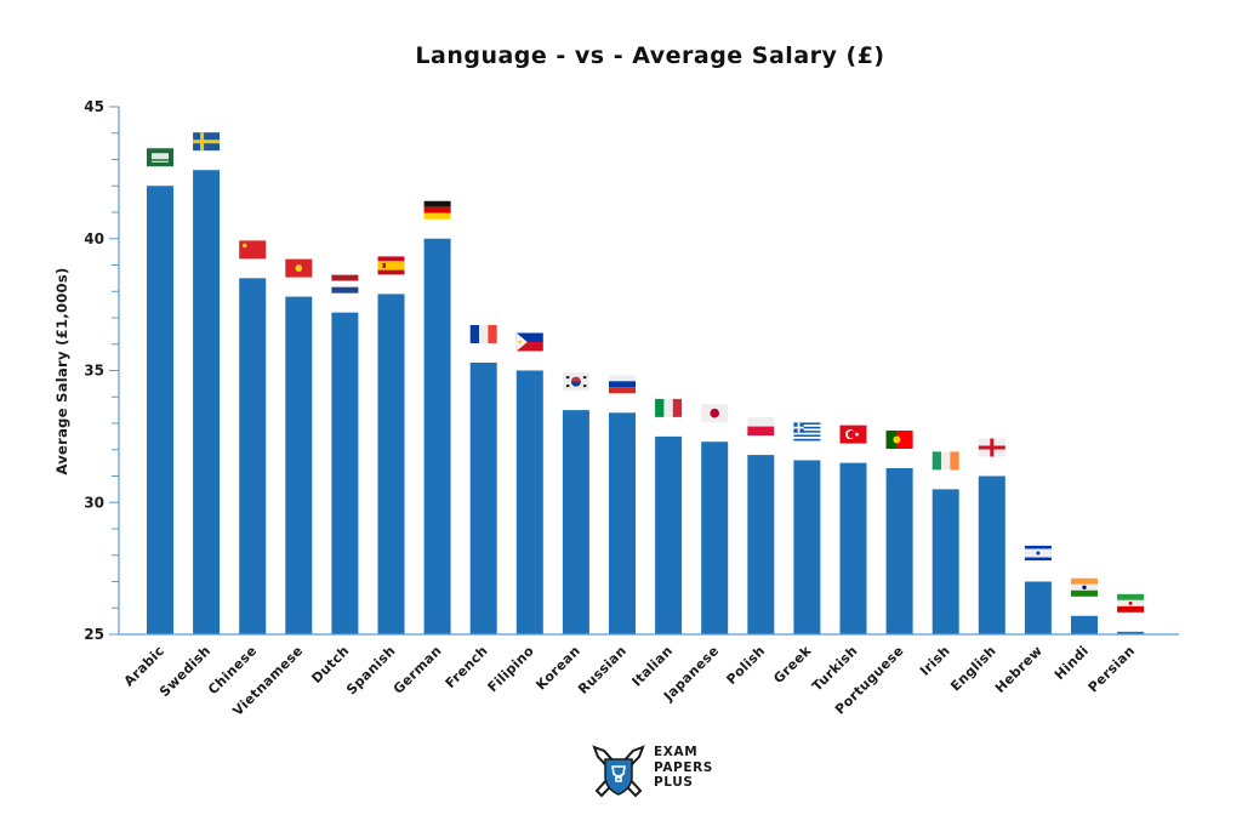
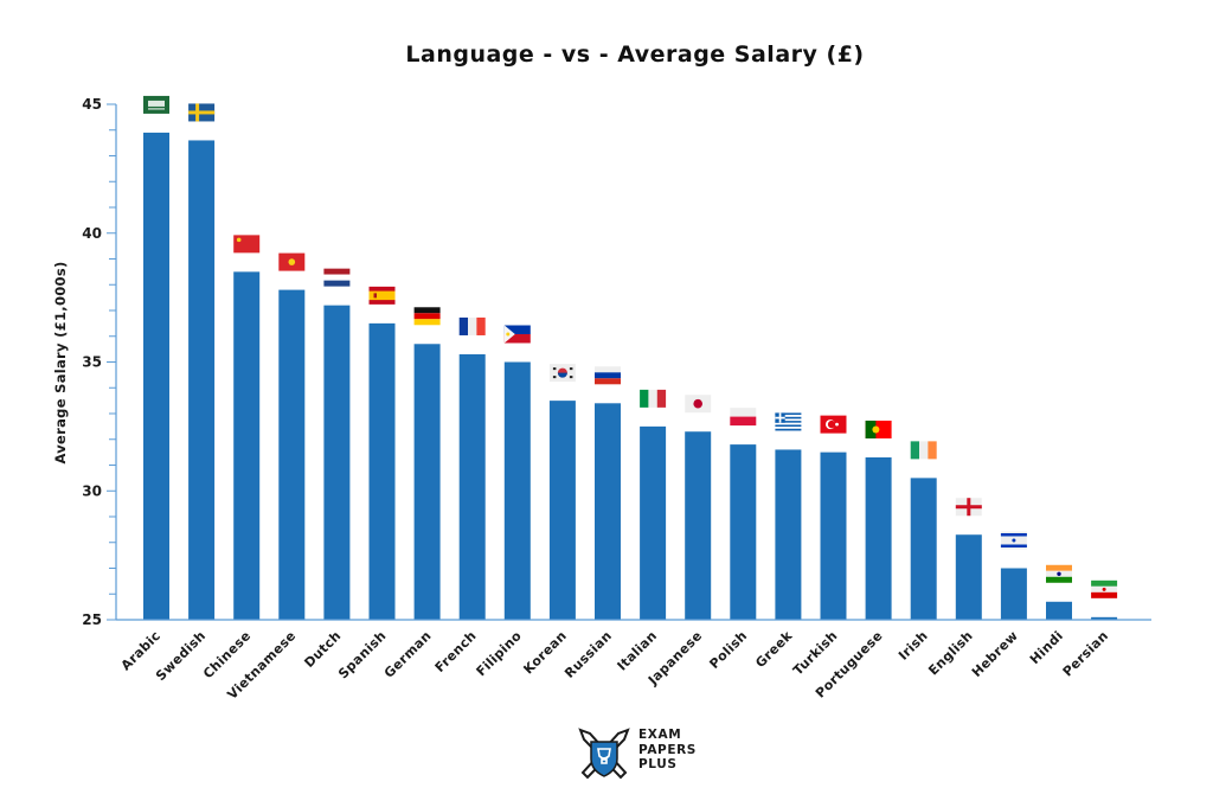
Arabic: 42.0 -> 43.9
Swedish: 42.6 -> 43.6
Spanish: 37.9 -> 36.5
German: 40.0 -> 35.7
English: 31.0 -> 28.3
